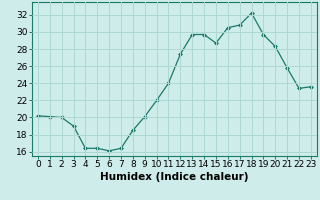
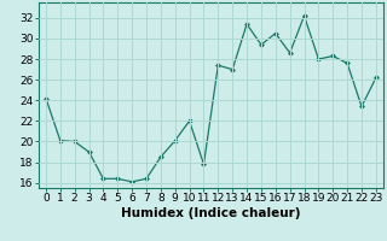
0: 20.2 -> 24.2
11: 24.0 -> 17.8
13: 29.7 -> 27.0
14: 29.7 -> 31.4
15: 28.7 -> 29.4
17: 30.8 -> 28.6
19: 29.7 -> 28.0
21: 25.8 -> 27.6
23: 23.6 -> 26.2
